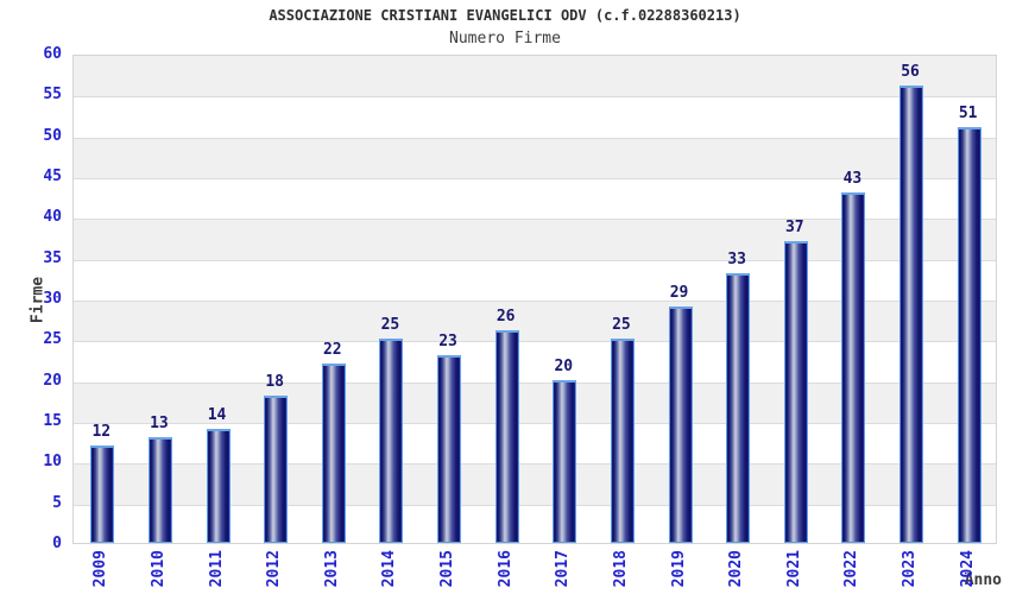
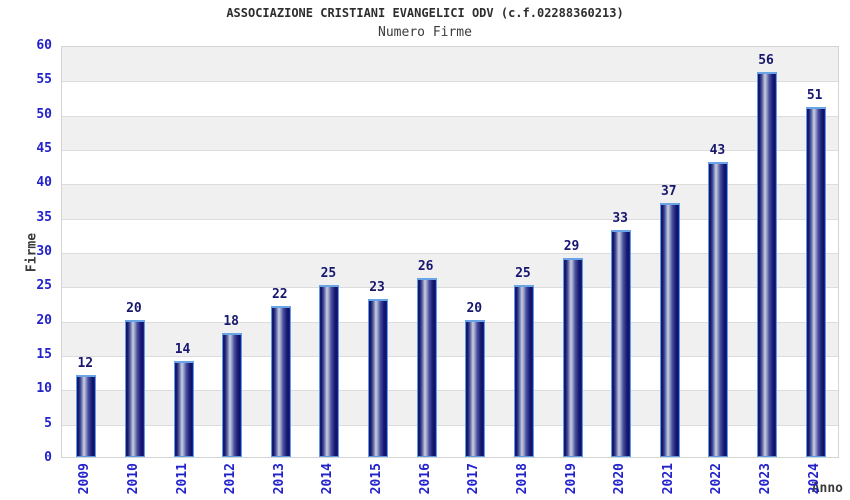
2010: 13 -> 20
